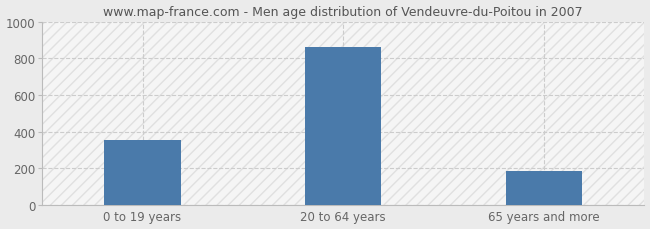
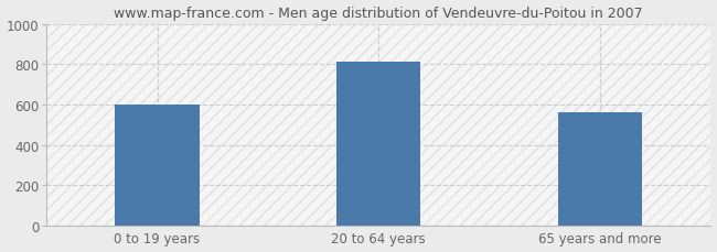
0 to 19 years: 360 -> 600
20 to 64 years: 860 -> 810
65 years and more: 180 -> 560
